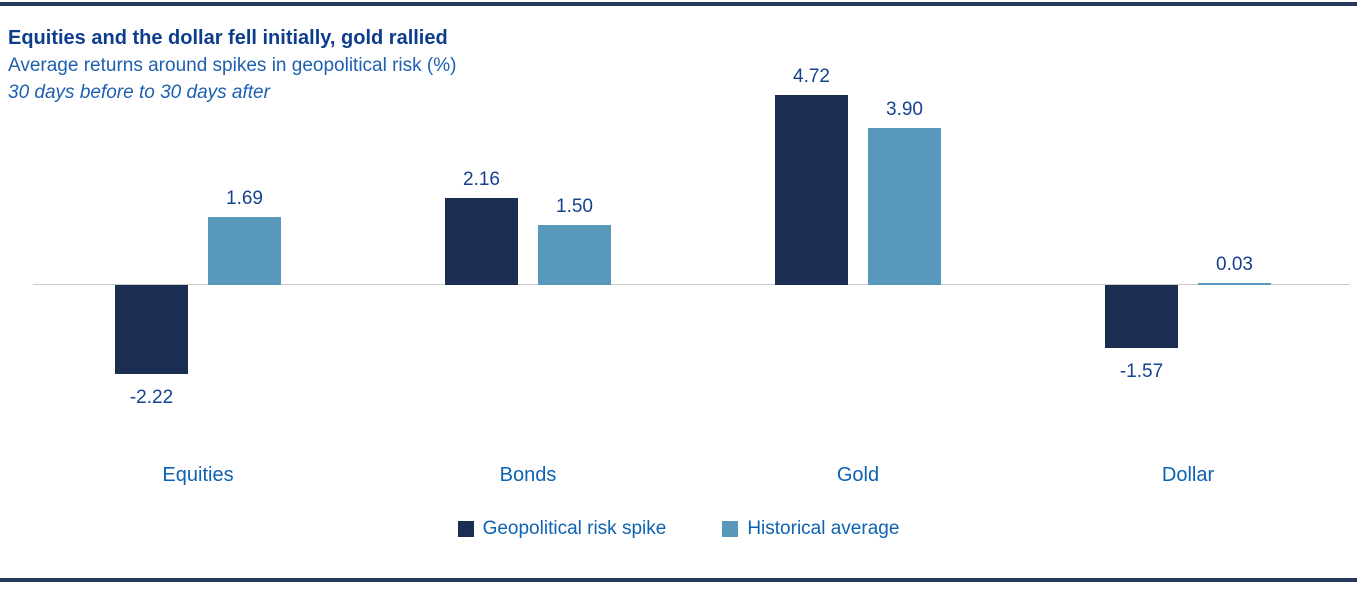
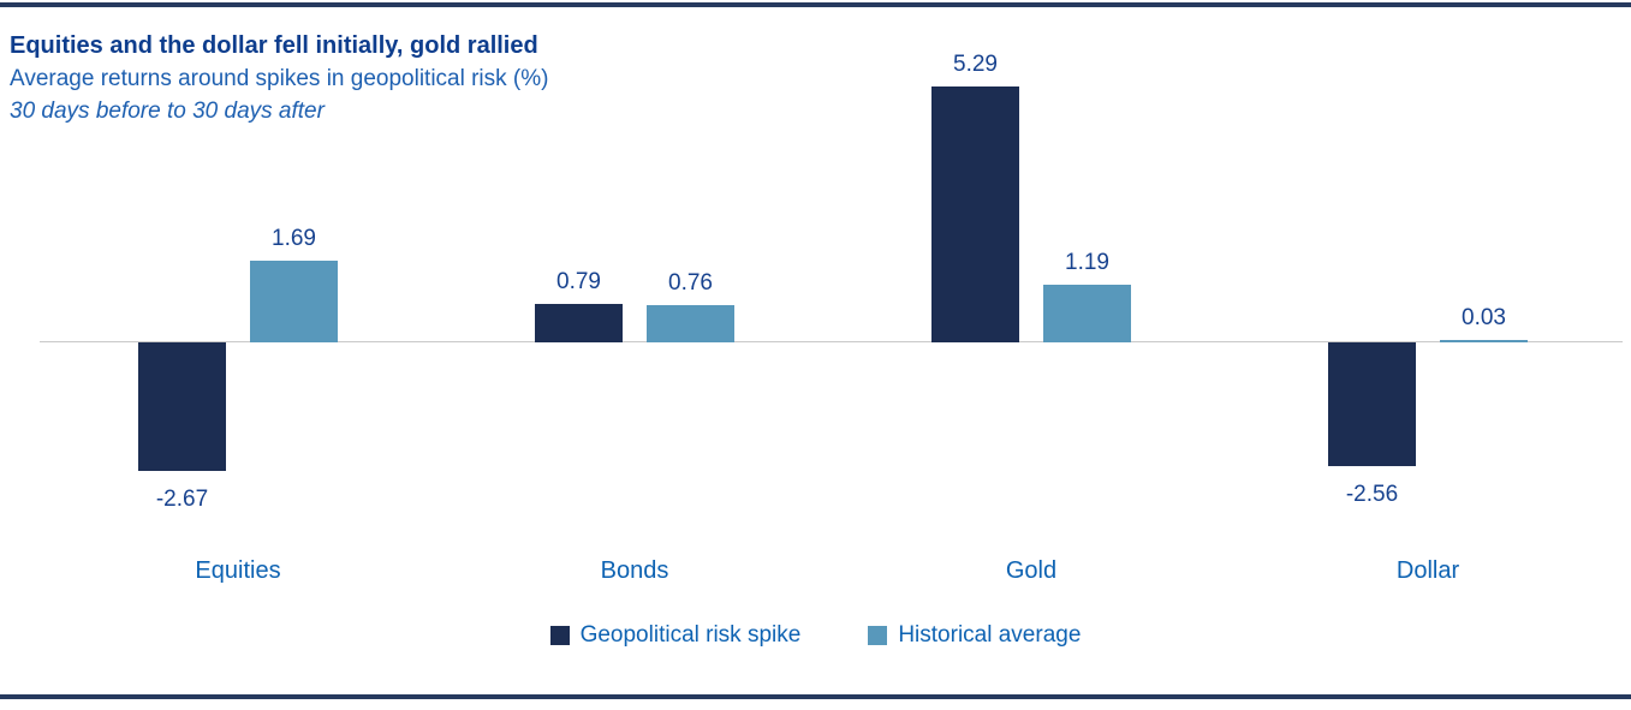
Geopolitical risk spike/Equities: -2.22 -> -2.67
Geopolitical risk spike/Bonds: 2.16 -> 0.79
Historical average/Bonds: 1.50 -> 0.76
Geopolitical risk spike/Gold: 4.72 -> 5.29
Historical average/Gold: 3.90 -> 1.19
Geopolitical risk spike/Dollar: -1.57 -> -2.56
